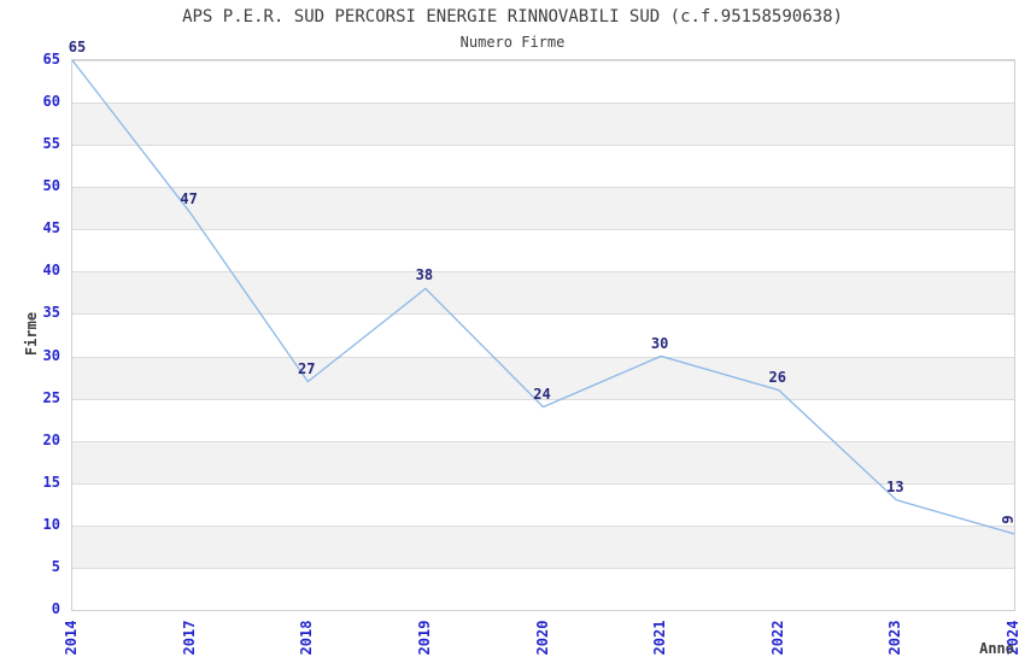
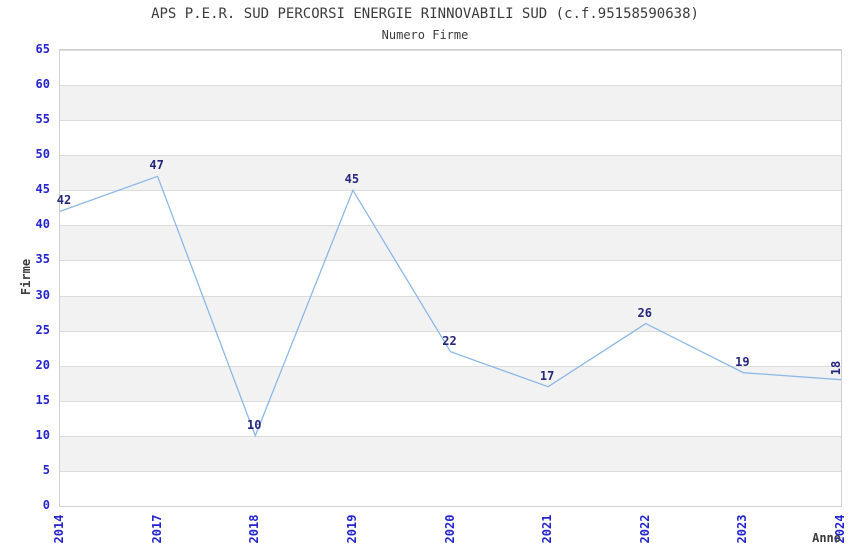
2014: 65 -> 42
2018: 27 -> 10
2019: 38 -> 45
2020: 24 -> 22
2021: 30 -> 17
2023: 13 -> 19
2024: 9 -> 18
